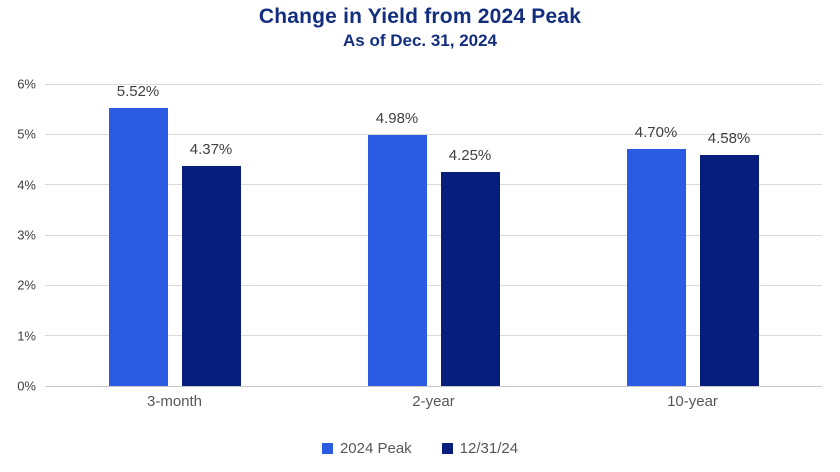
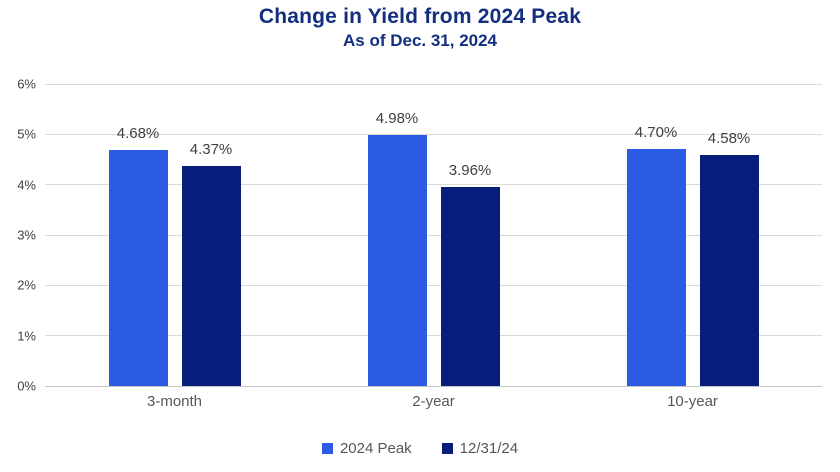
2024 Peak/3-month: 5.52% -> 4.68%
12/31/24/2-year: 4.25% -> 3.96%
